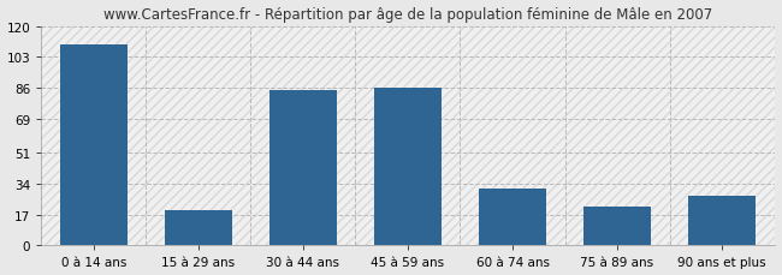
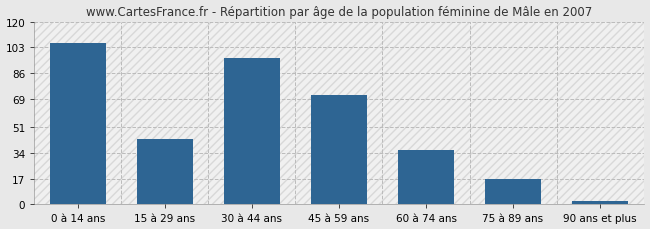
0 à 14 ans: 110 -> 106
15 à 29 ans: 19 -> 43
30 à 44 ans: 85 -> 96
45 à 59 ans: 86 -> 72
60 à 74 ans: 31 -> 36
75 à 89 ans: 21 -> 17
90 ans et plus: 27 -> 2
